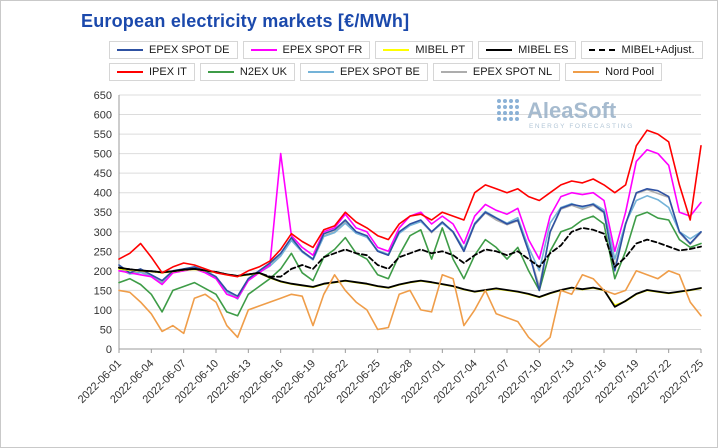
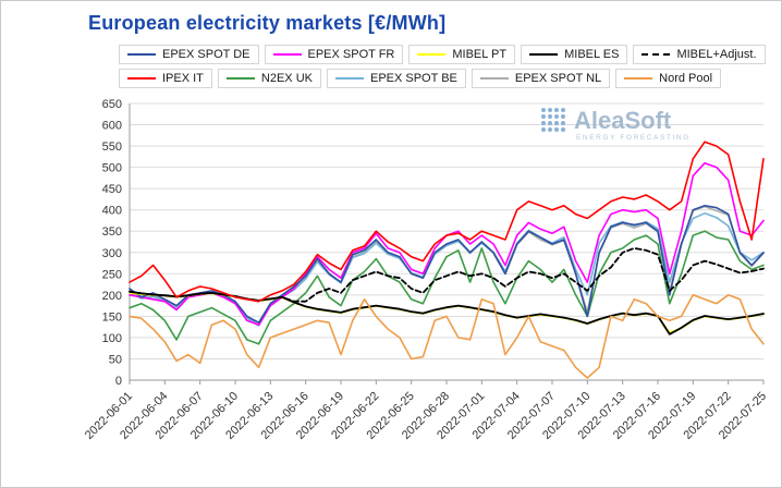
EPEX SPOT FR/2022-06-16: 500 -> 250
